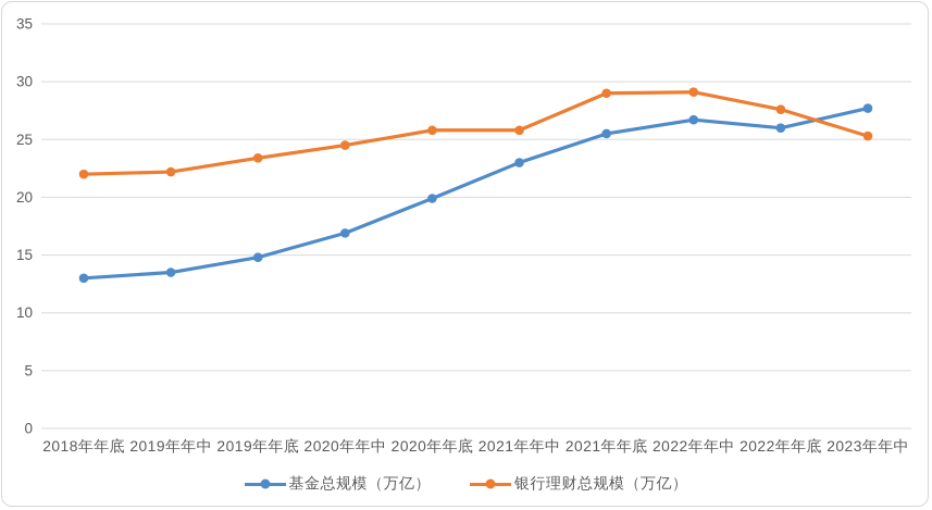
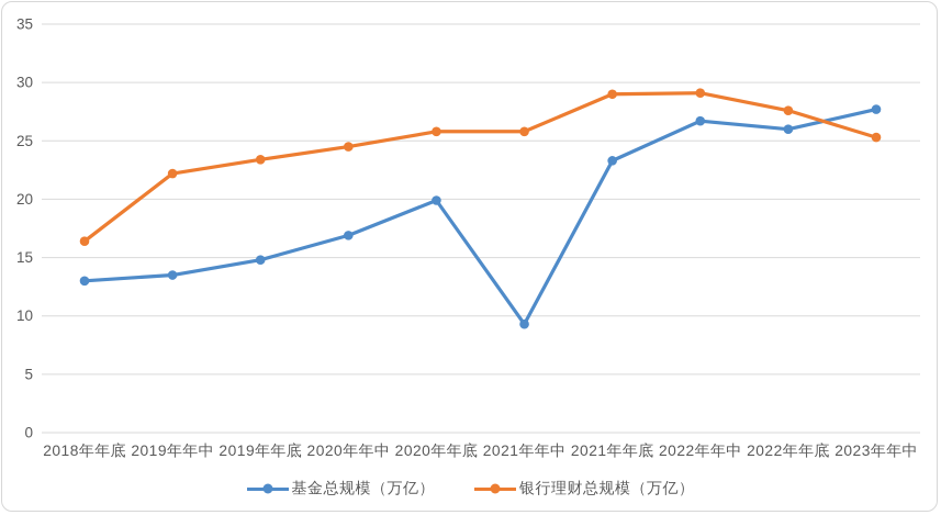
银行理财总规模（万亿）/2018年年底: 22.0 -> 16.4
基金总规模（万亿）/2021年年中: 23.0 -> 9.3
基金总规模（万亿）/2021年年底: 25.5 -> 23.3
